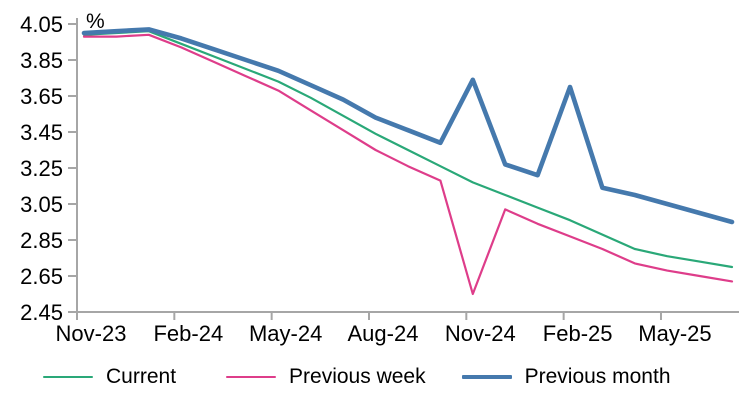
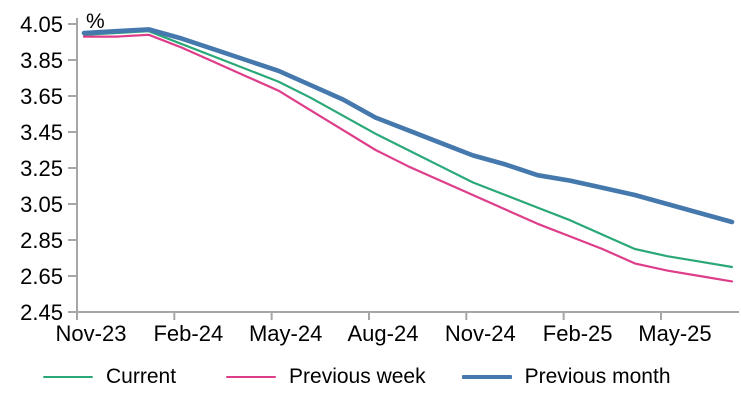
Previous week/Nov-24: 2.55 -> 3.10
Previous month/Nov-24: 3.74 -> 3.32
Previous month/Feb-25: 3.70 -> 3.18
